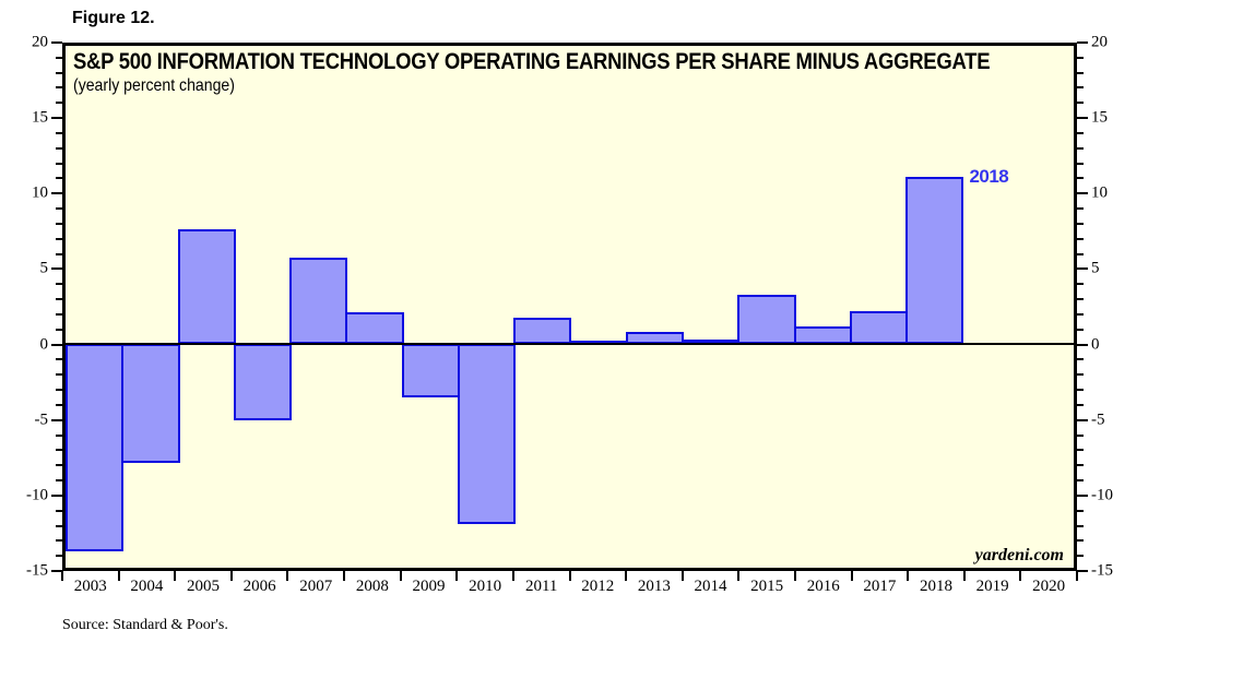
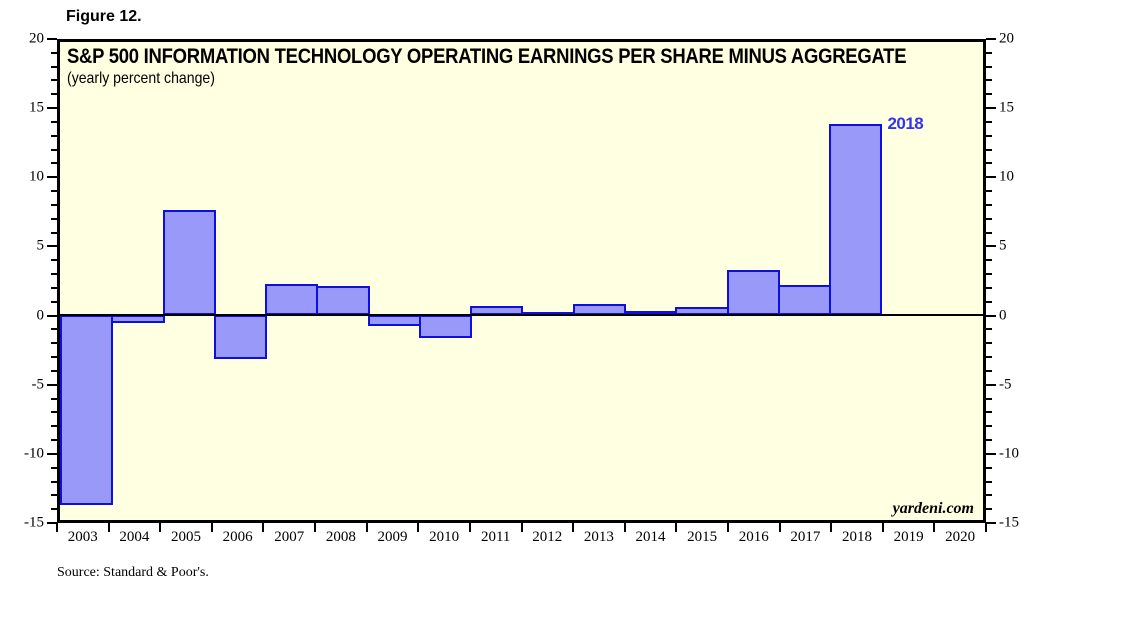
2004: -8.0 -> -0.6
2006: -5.1 -> -3.2
2007: 5.8 -> 2.3
2009: -3.6 -> -0.8
2010: -12.1 -> -1.7
2011: 1.8 -> 0.7
2015: 3.3 -> 0.6
2016: 1.2 -> 3.3
2018: 11.2 -> 14.0
